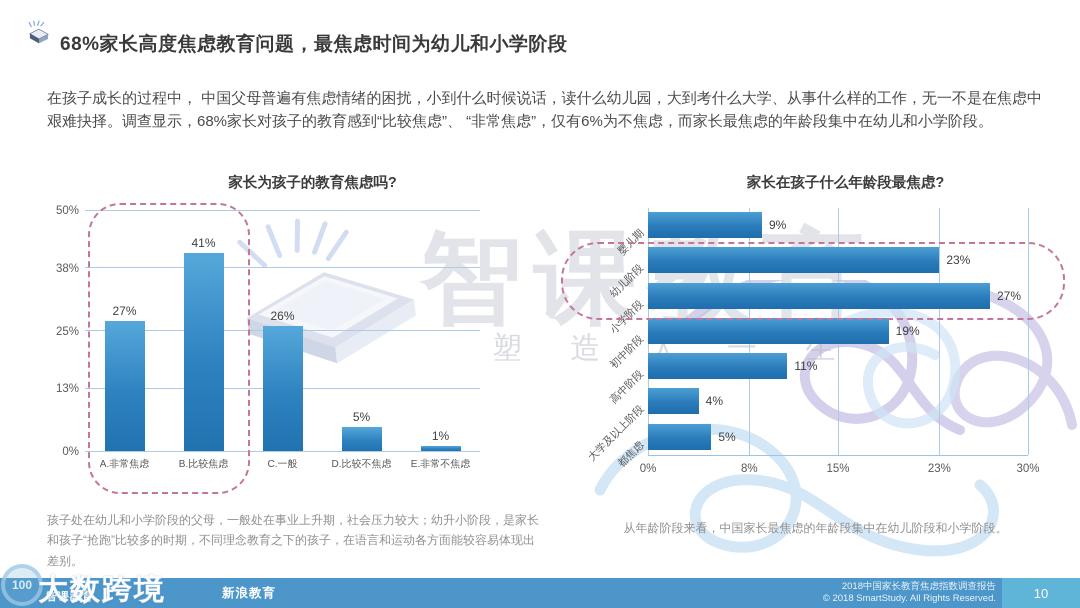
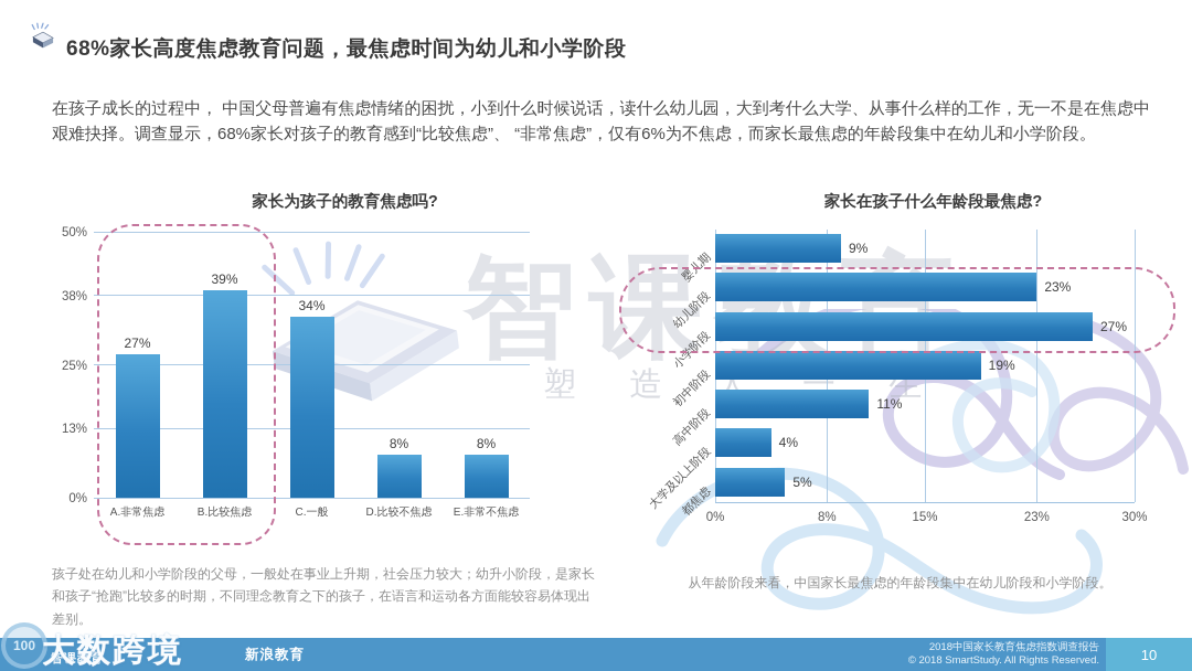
家长为孩子的教育焦虑吗?/B.比较焦虑: 41% -> 39%
家长为孩子的教育焦虑吗?/C.一般: 26% -> 34%
家长为孩子的教育焦虑吗?/D.比较不焦虑: 5% -> 8%
家长为孩子的教育焦虑吗?/E.非常不焦虑: 1% -> 8%
